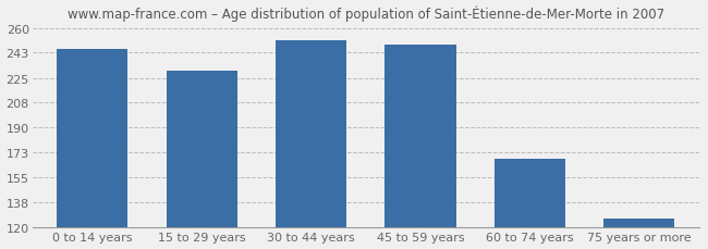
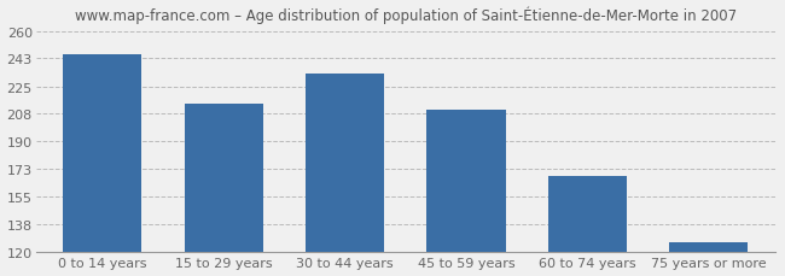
15 to 29 years: 230 -> 214
30 to 44 years: 251 -> 233
45 to 59 years: 248 -> 210
